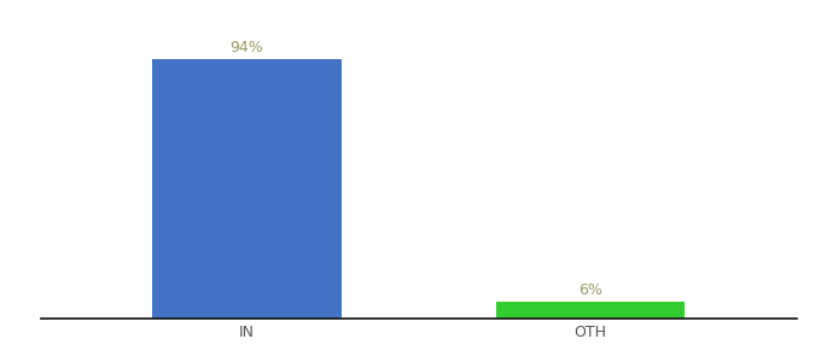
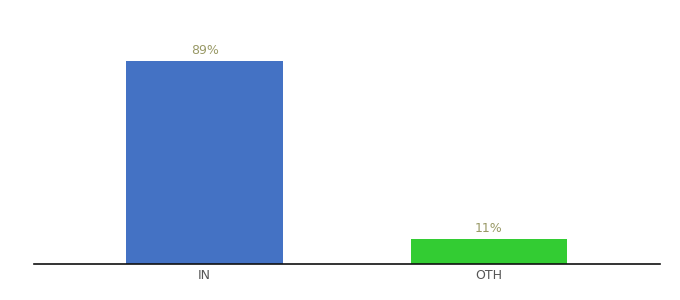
IN: 94% -> 89%
OTH: 6% -> 11%
